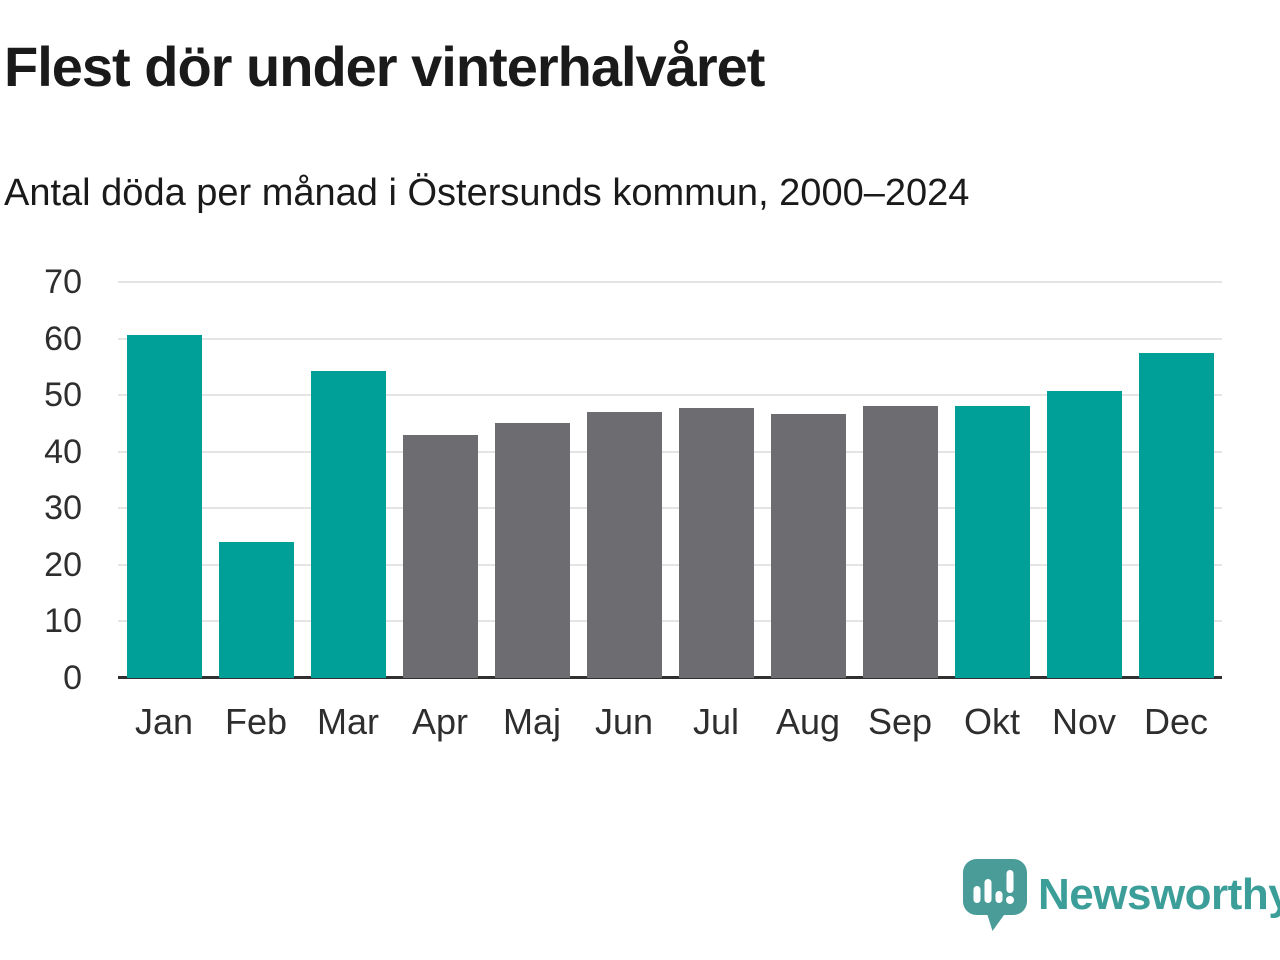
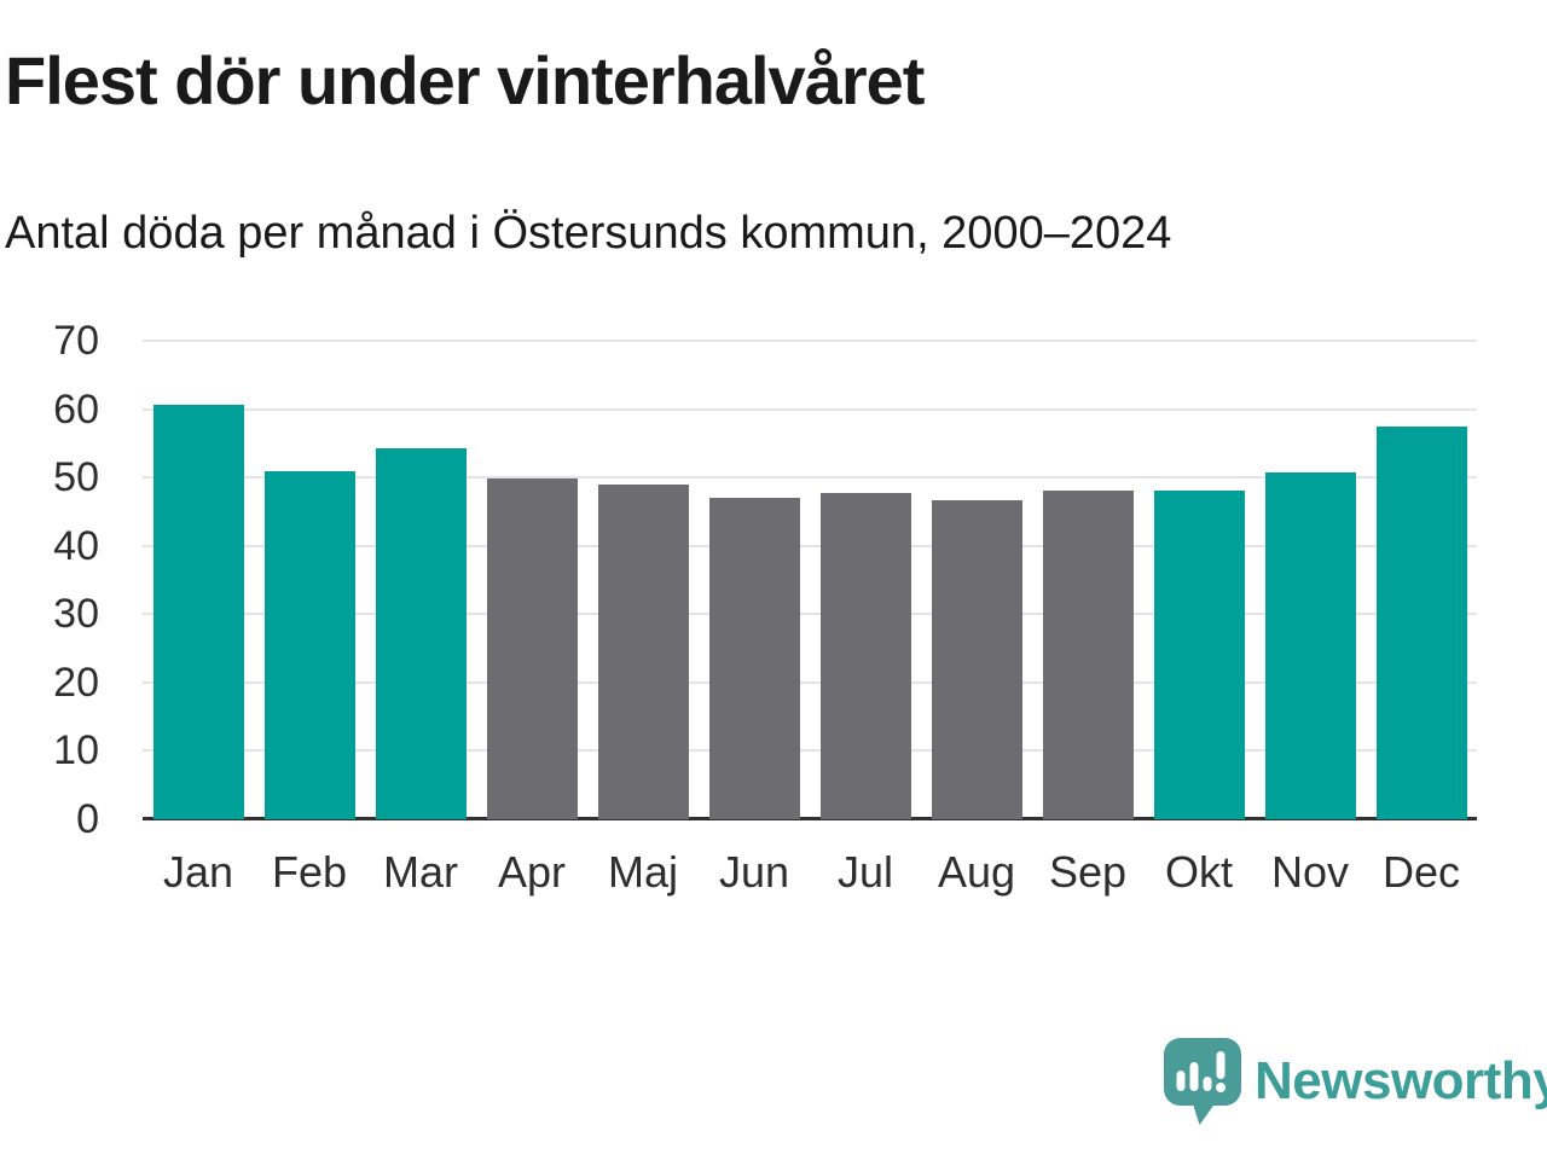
Feb: 24 -> 51
Apr: 43 -> 50
Maj: 45 -> 49
